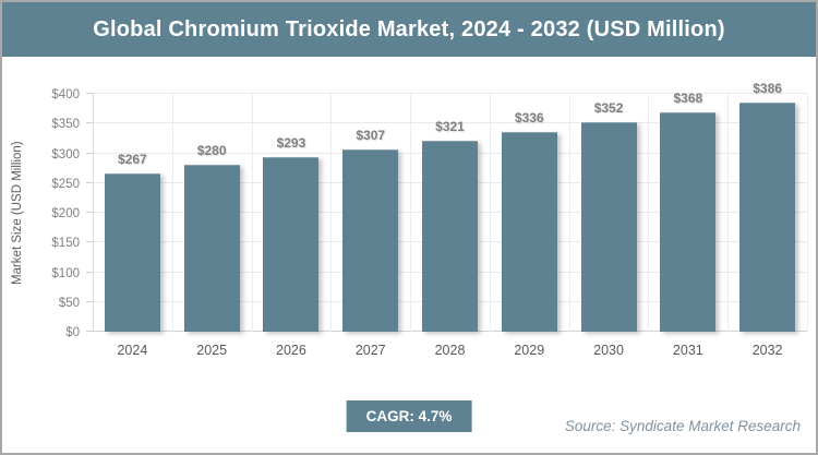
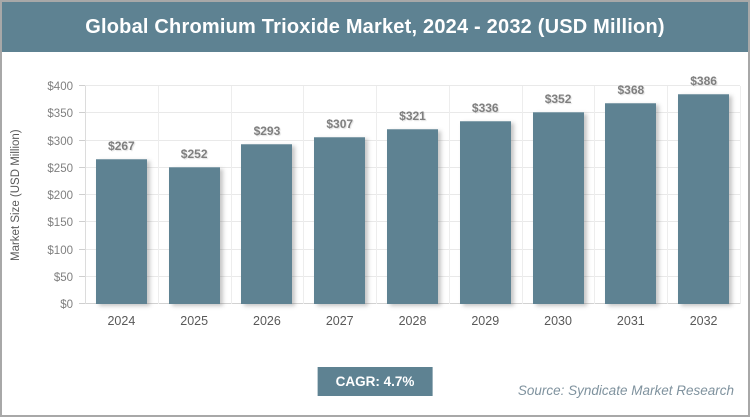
2025: $280 -> $252
